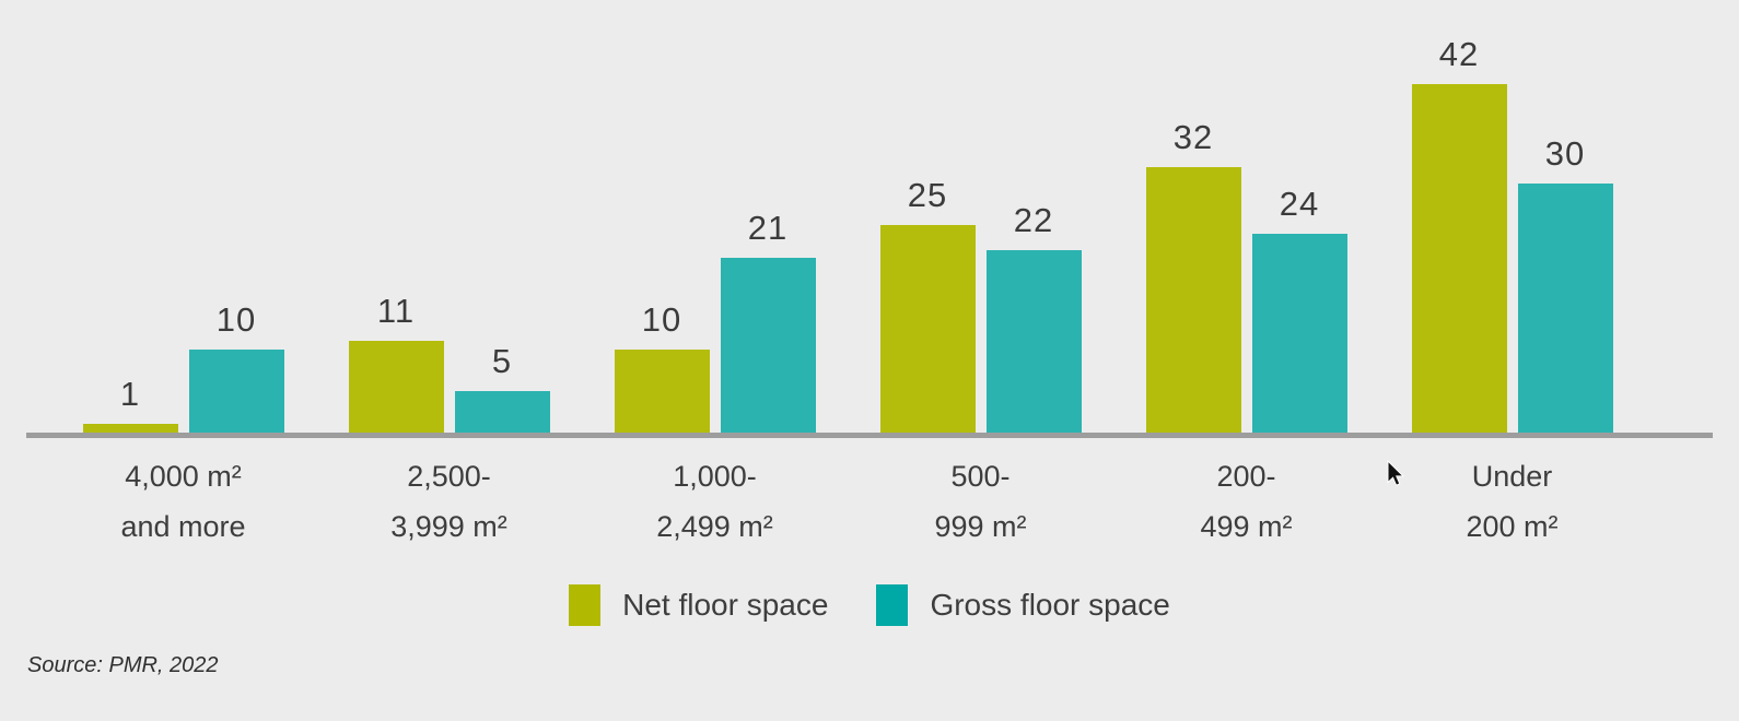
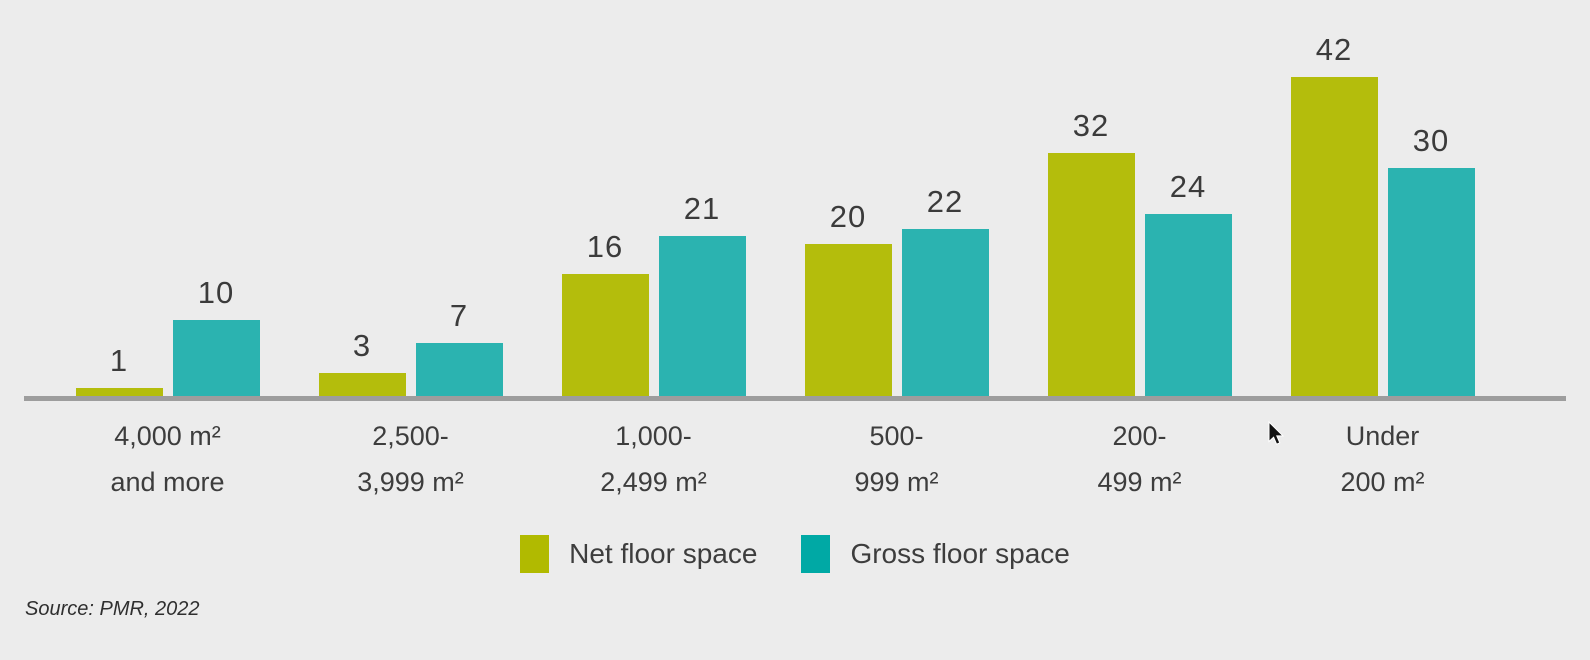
Net floor space/2,500-3,999 m²: 11 -> 3
Gross floor space/2,500-3,999 m²: 5 -> 7
Net floor space/1,000-2,499 m²: 10 -> 16
Net floor space/500-999 m²: 25 -> 20
